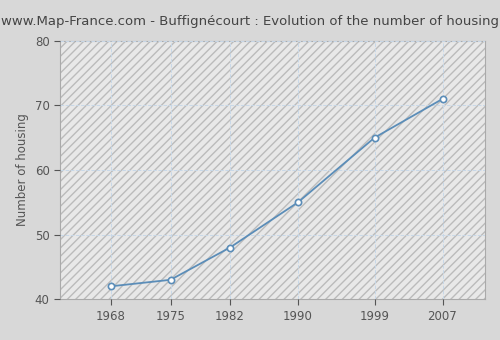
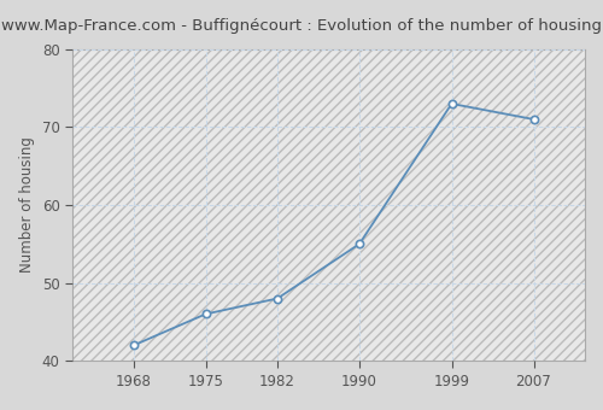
1975: 43 -> 46
1999: 65 -> 73
